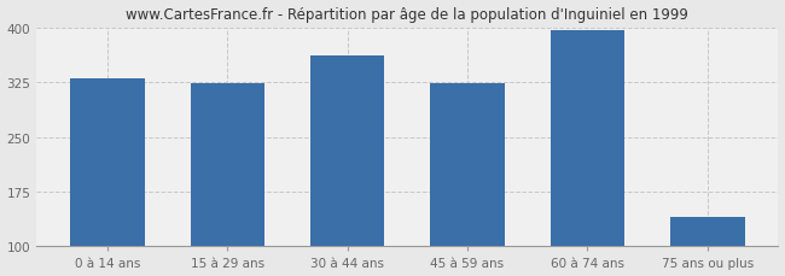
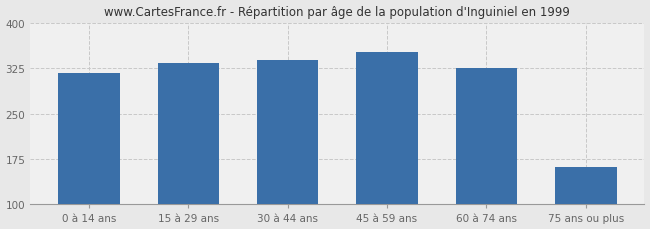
0 à 14 ans: 330 -> 318
15 à 29 ans: 324 -> 334
30 à 44 ans: 362 -> 338
45 à 59 ans: 323 -> 352
60 à 74 ans: 396 -> 326
75 ans ou plus: 140 -> 162
